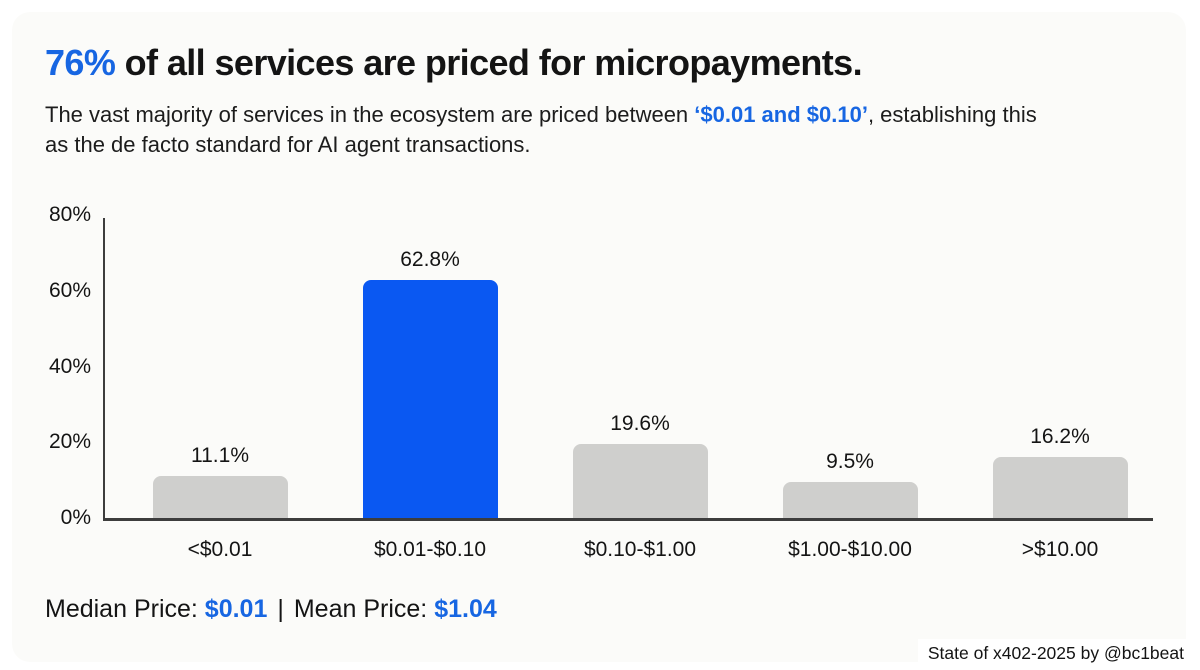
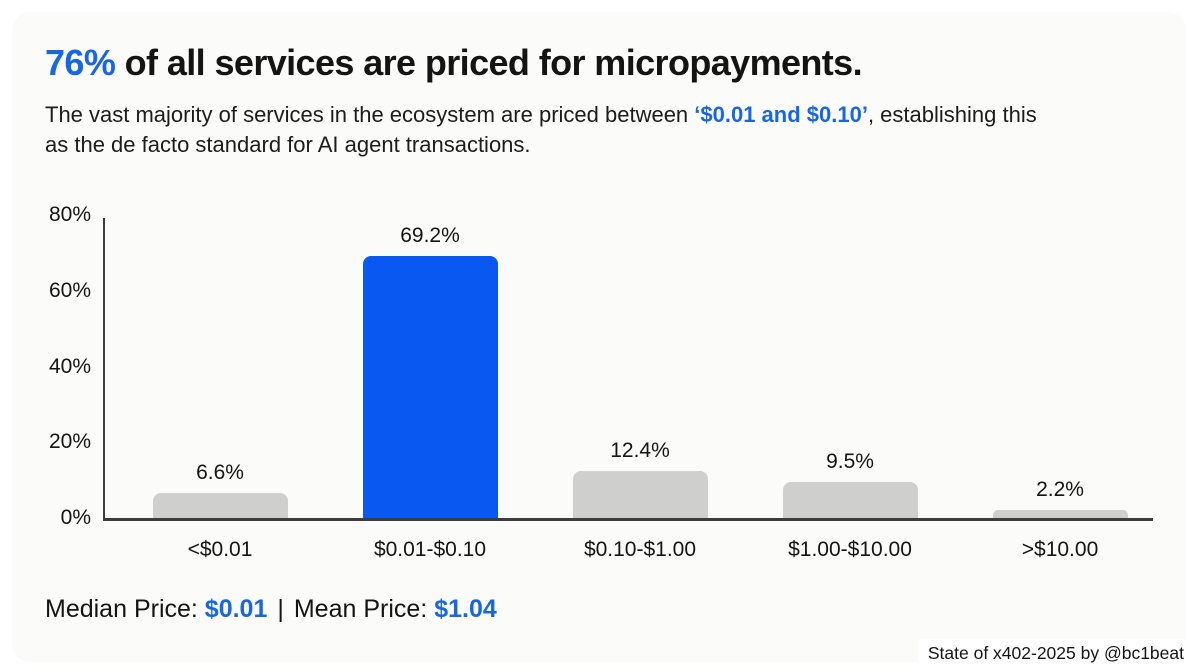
<$0.01: 11.1% -> 6.6%
$0.01-$0.10: 62.8% -> 69.2%
$0.10-$1.00: 19.6% -> 12.4%
>$10.00: 16.2% -> 2.2%
